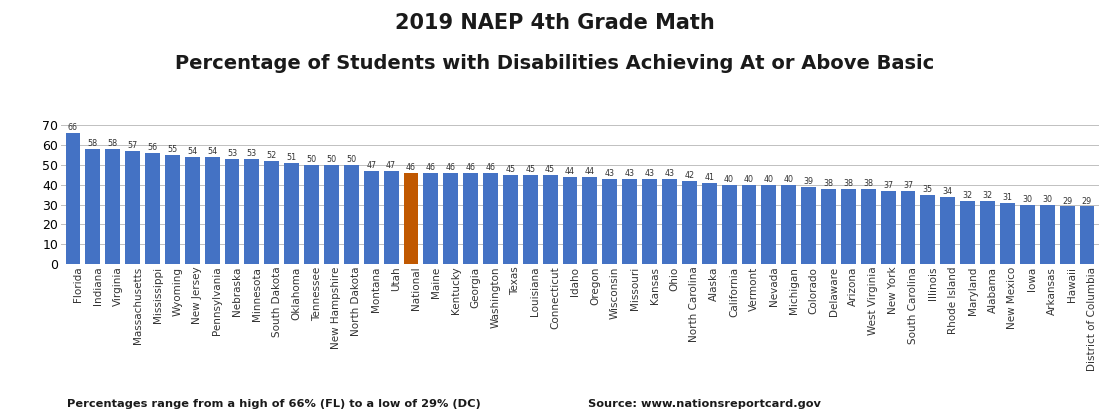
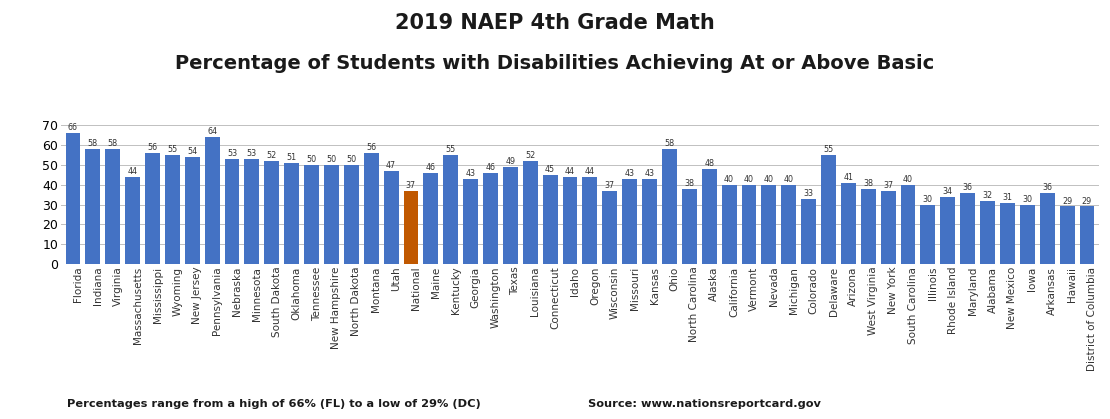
Massachusetts: 57 -> 44
Pennsylvania: 54 -> 64
Montana: 47 -> 56
National: 46 -> 37
Kentucky: 46 -> 55
Georgia: 46 -> 43
Texas: 45 -> 49
Louisiana: 45 -> 52
Wisconsin: 43 -> 37
Ohio: 43 -> 58
North Carolina: 42 -> 38
Alaska: 41 -> 48
Colorado: 39 -> 33
Delaware: 38 -> 55
Arizona: 38 -> 41
South Carolina: 37 -> 40
Illinois: 35 -> 30
Maryland: 32 -> 36
Arkansas: 30 -> 36
